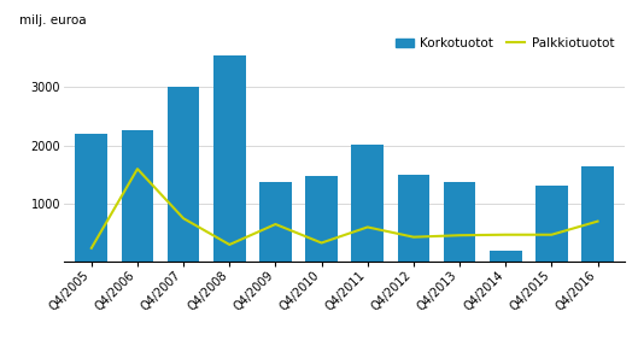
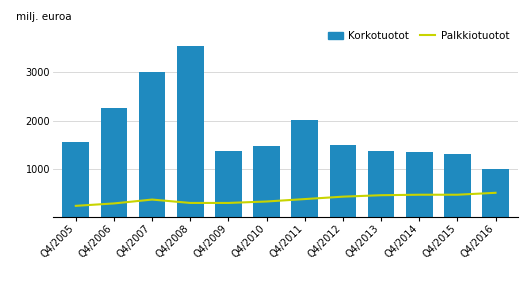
Korkotuotot/Q4/2005: 2200 -> 1570
Palkkiotuotot/Q4/2006: 1600 -> 290
Palkkiotuotot/Q4/2007: 750 -> 370
Palkkiotuotot/Q4/2009: 650 -> 300
Palkkiotuotot/Q4/2011: 600 -> 380
Korkotuotot/Q4/2014: 200 -> 1350
Korkotuotot/Q4/2016: 1650 -> 1000
Palkkiotuotot/Q4/2016: 700 -> 510
